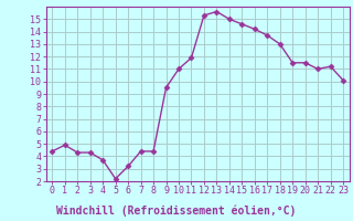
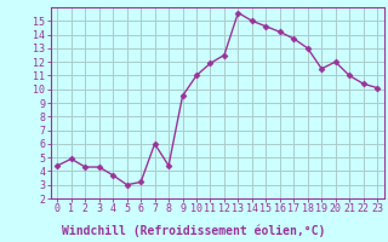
5: 2.2 -> 3.0
7: 4.4 -> 6.0
12: 15.3 -> 12.5
20: 11.5 -> 12.0
22: 11.2 -> 10.4
